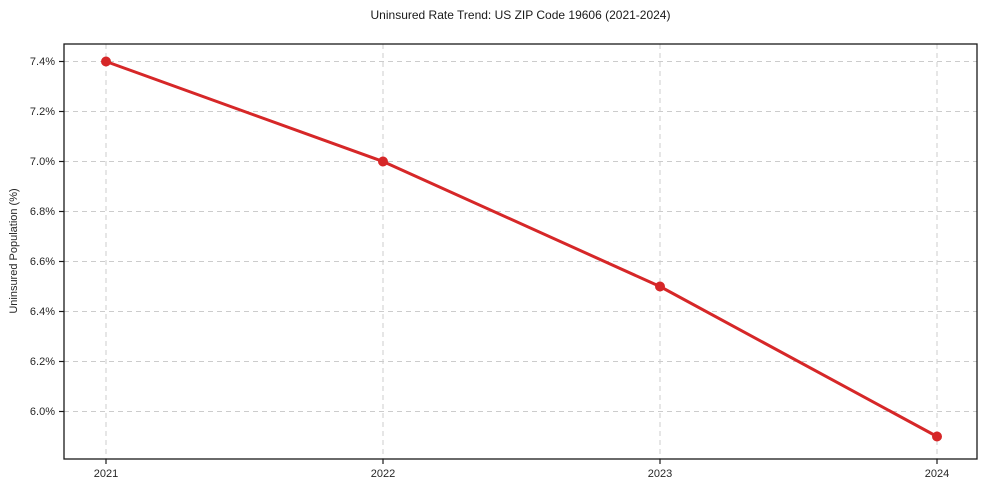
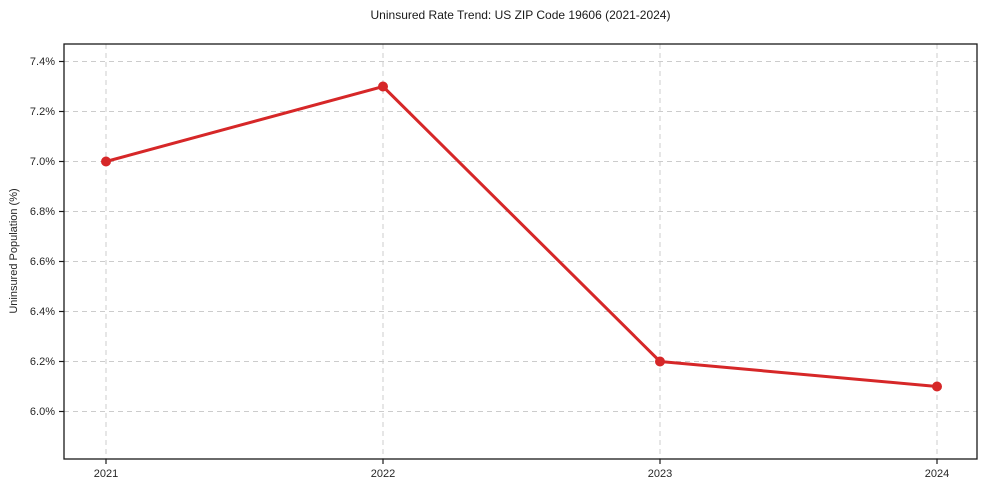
2021: 7.4% -> 7.0%
2022: 7.0% -> 7.3%
2023: 6.5% -> 6.2%
2024: 5.9% -> 6.1%
